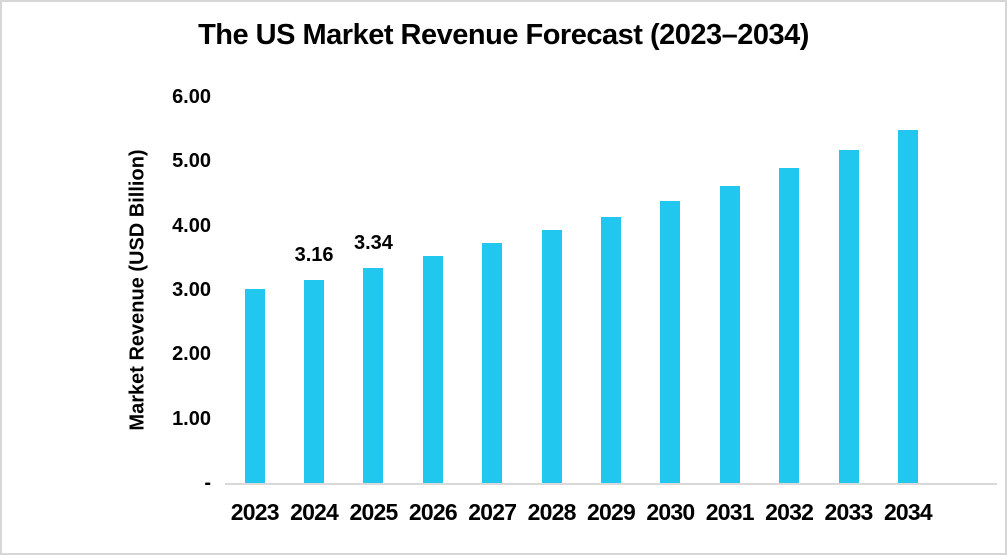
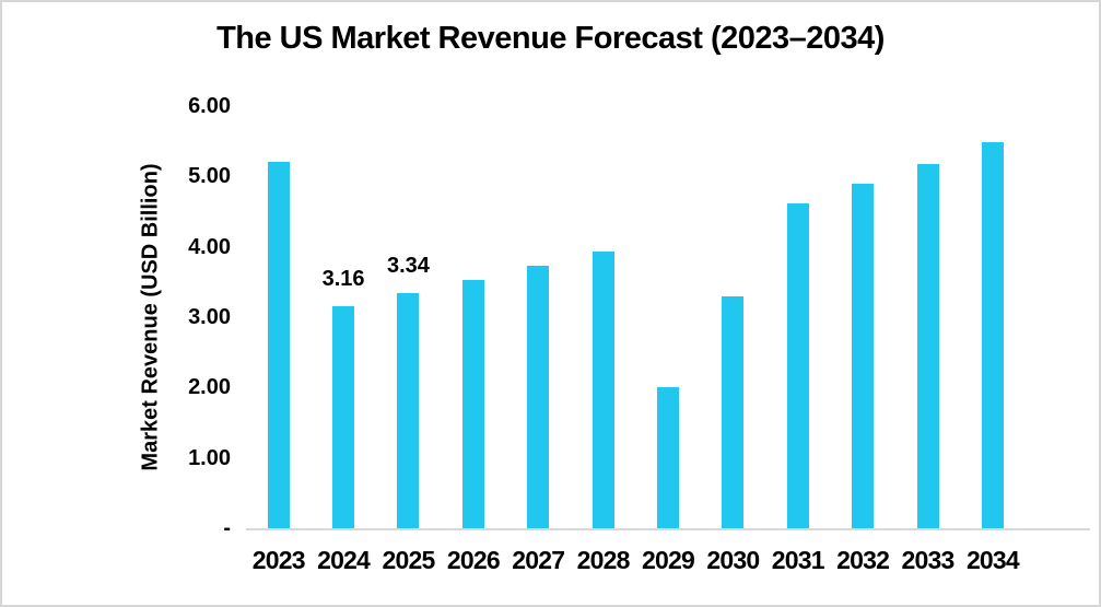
2023: 3.0 -> 5.2
2029: 4.1 -> 2.0
2030: 4.4 -> 3.3
